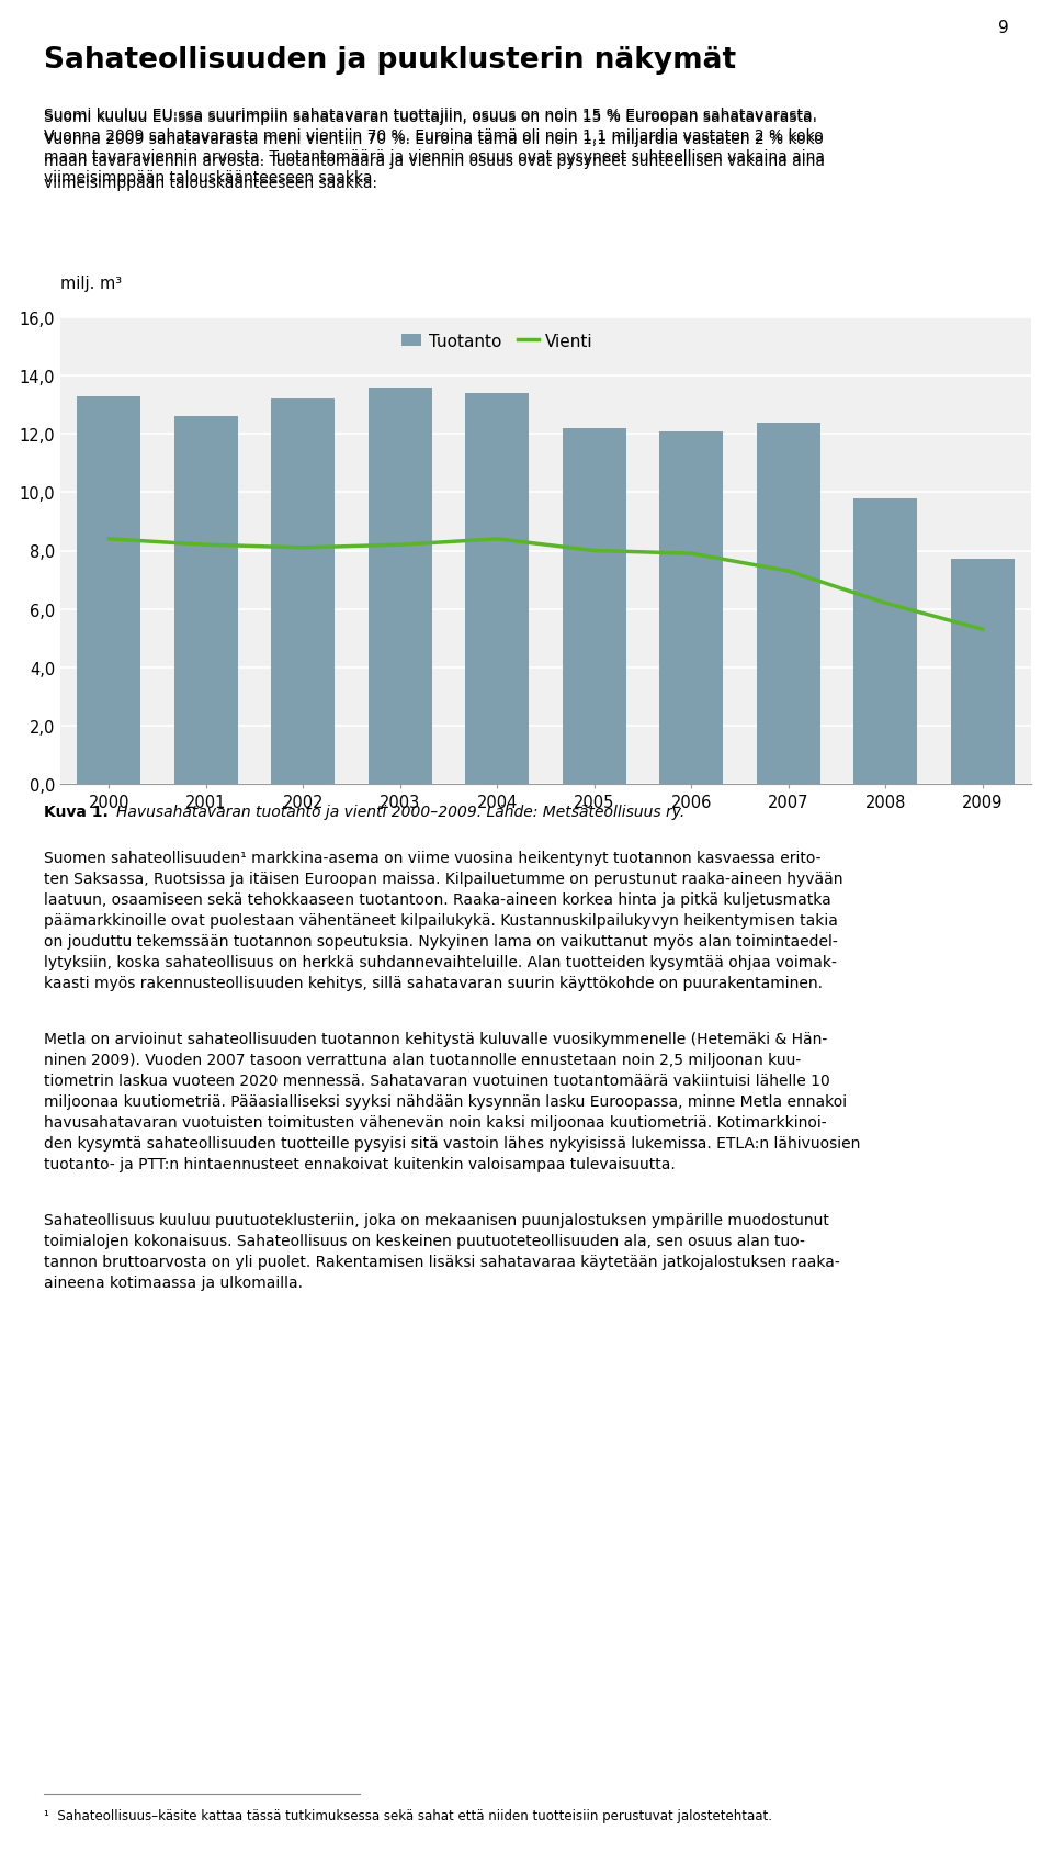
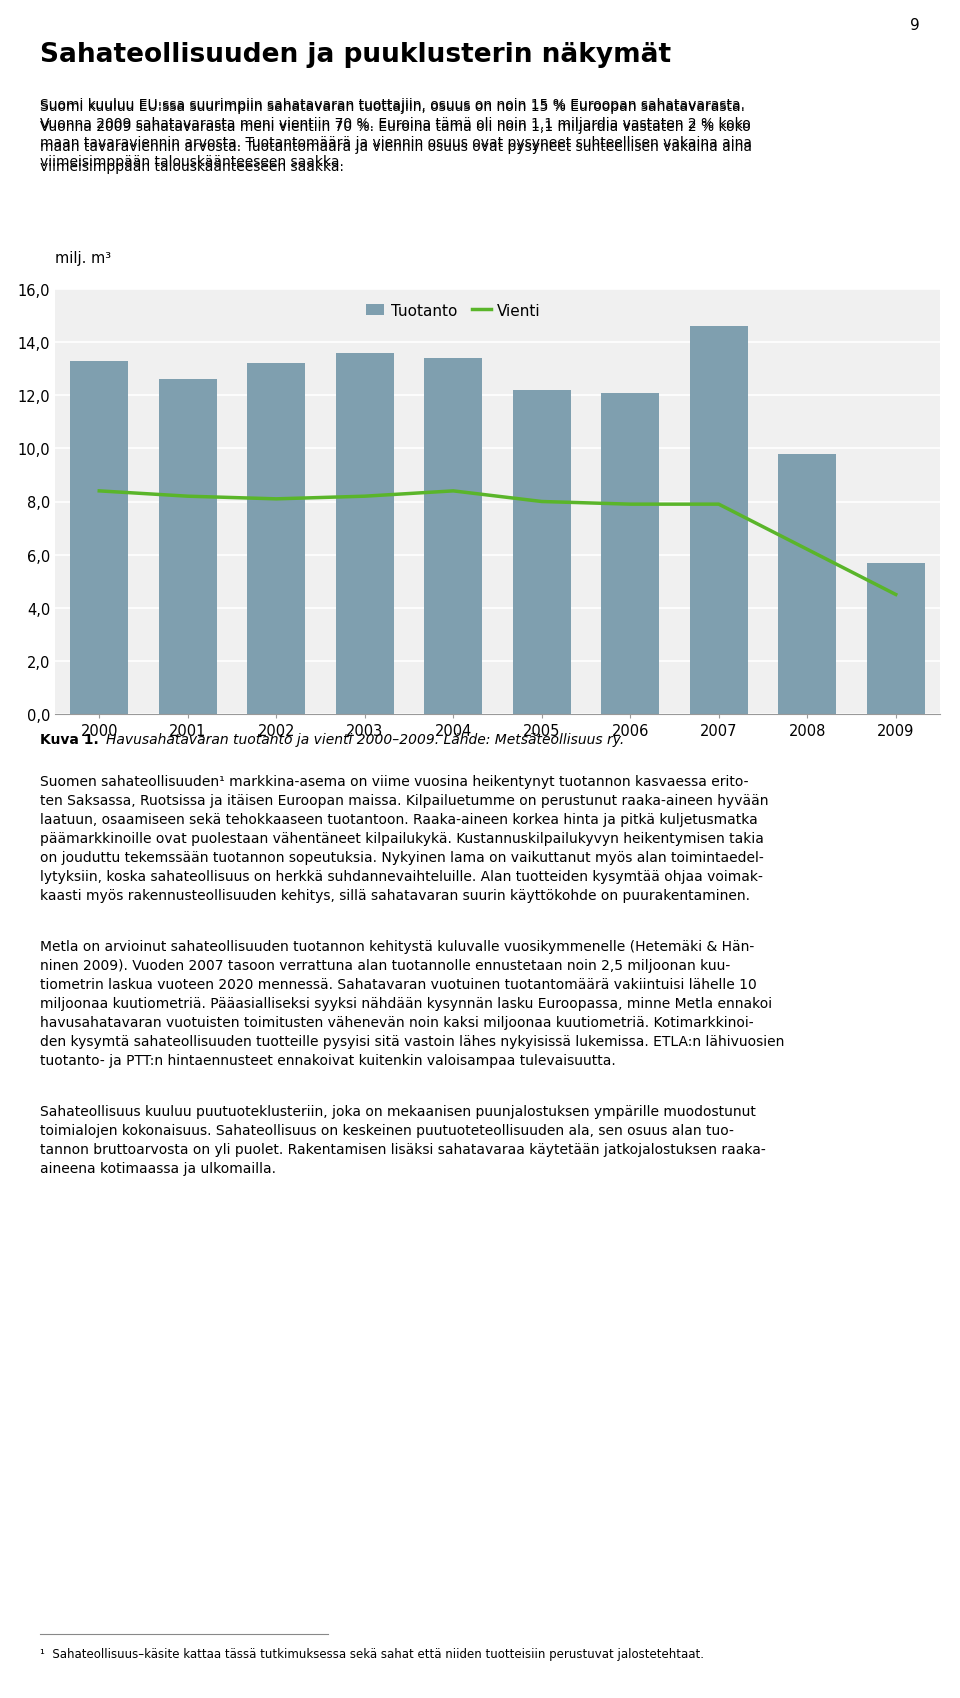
Tuotanto/2007: 12,4 -> 14,6
Vienti/2007: 7,3 -> 7,9
Tuotanto/2009: 7,7 -> 5,7
Vienti/2009: 5,3 -> 4,5
